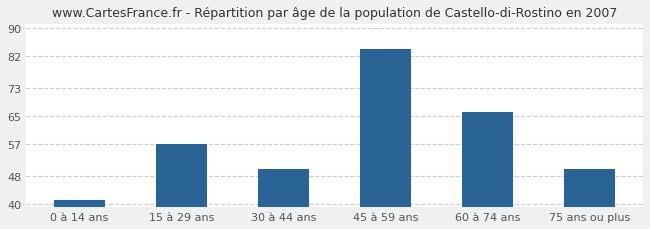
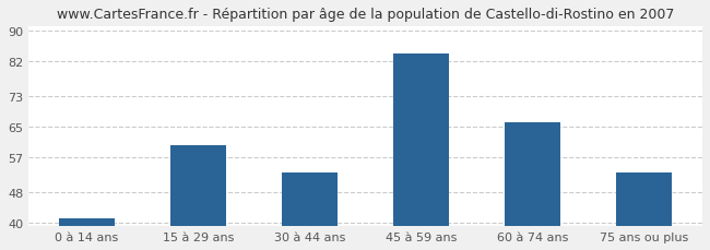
15 à 29 ans: 57 -> 60
30 à 44 ans: 50 -> 53
75 ans ou plus: 50 -> 53
